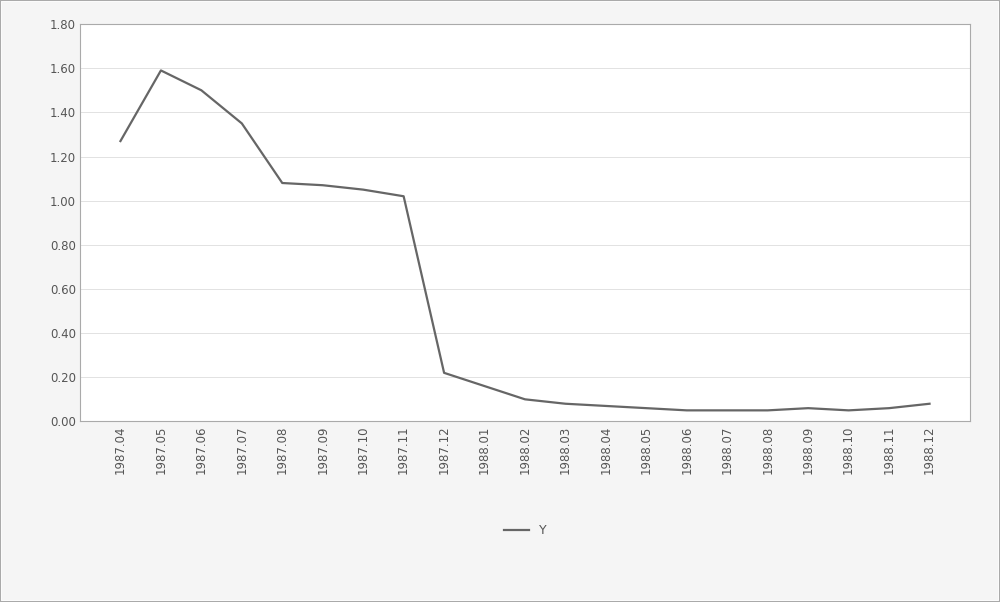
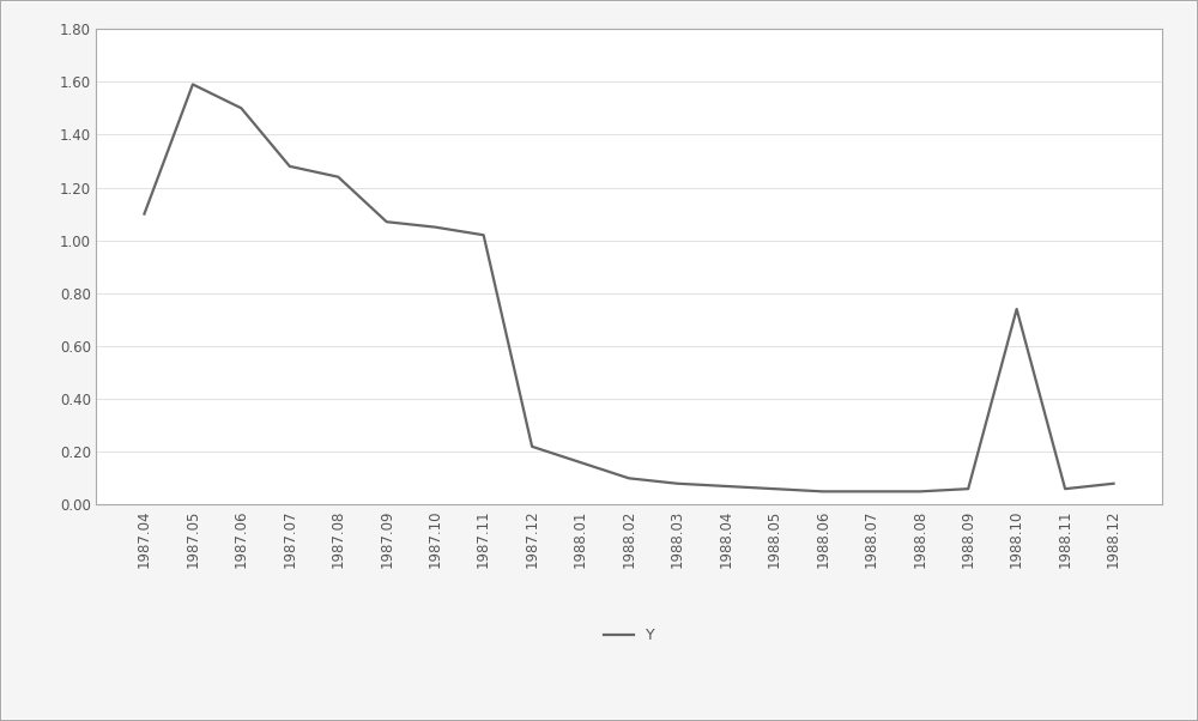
1987.04: 1.27 -> 1.10
1987.07: 1.35 -> 1.28
1987.08: 1.08 -> 1.24
1988.10: 0.05 -> 0.74
